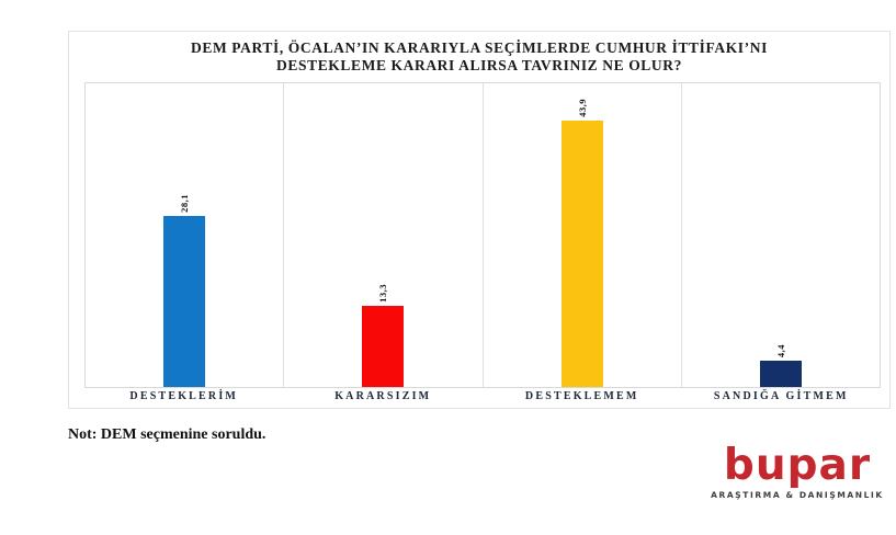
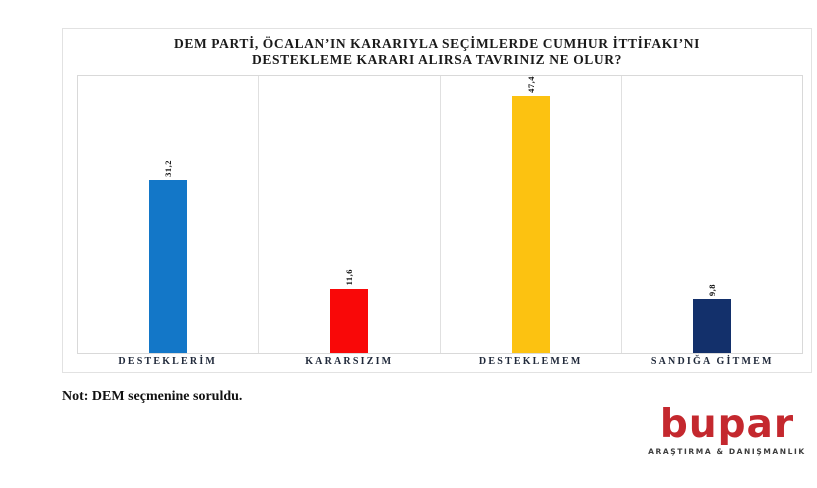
DESTEKLERİM: 28,1 -> 31,2
KARARSIZIM: 13,3 -> 11,6
DESTEKLEMEM: 43,9 -> 47,4
SANDIĞA GİTMEM: 4,4 -> 9,8
